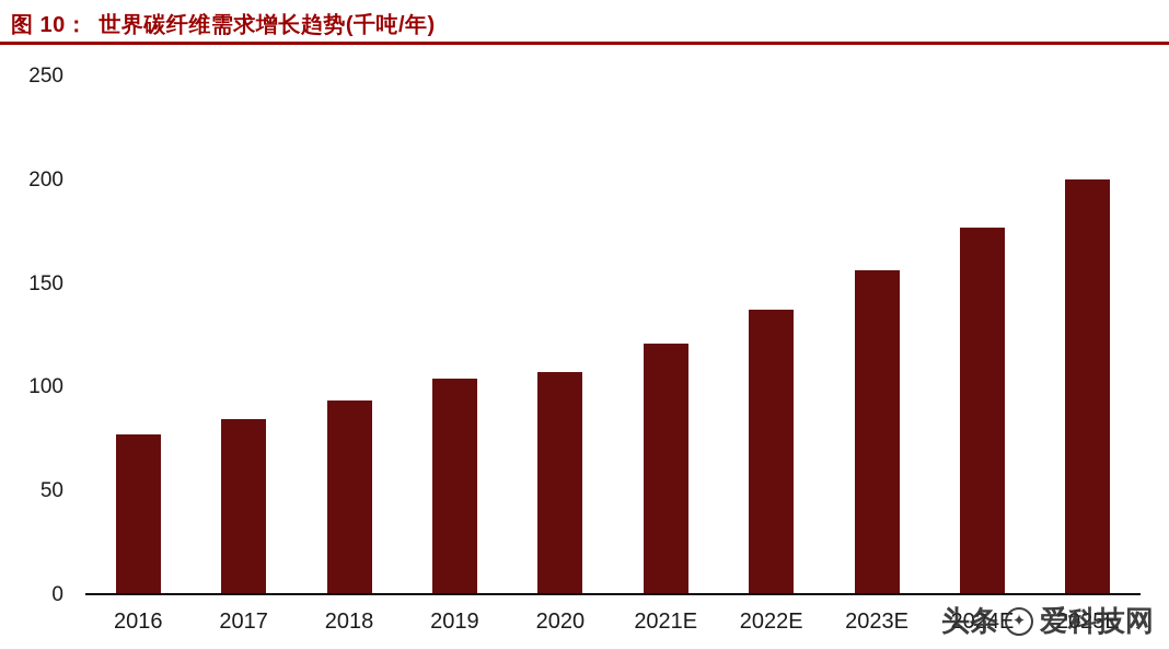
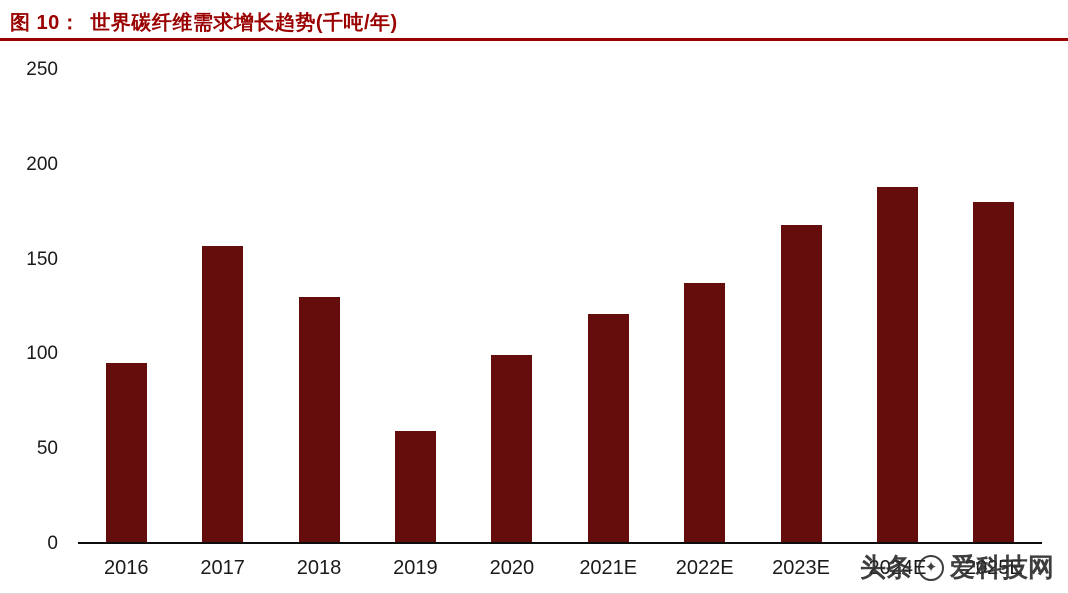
2016: 77 -> 95
2017: 84 -> 157
2018: 93 -> 130
2019: 104 -> 59
2020: 107 -> 99
2023E: 156 -> 168
2024E: 177 -> 188
2025E: 200 -> 180
